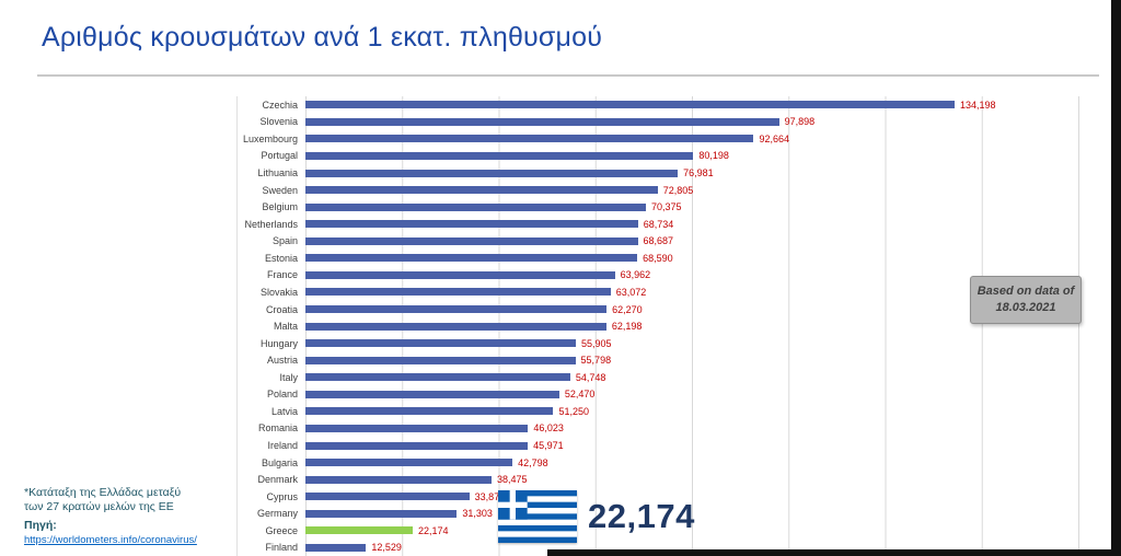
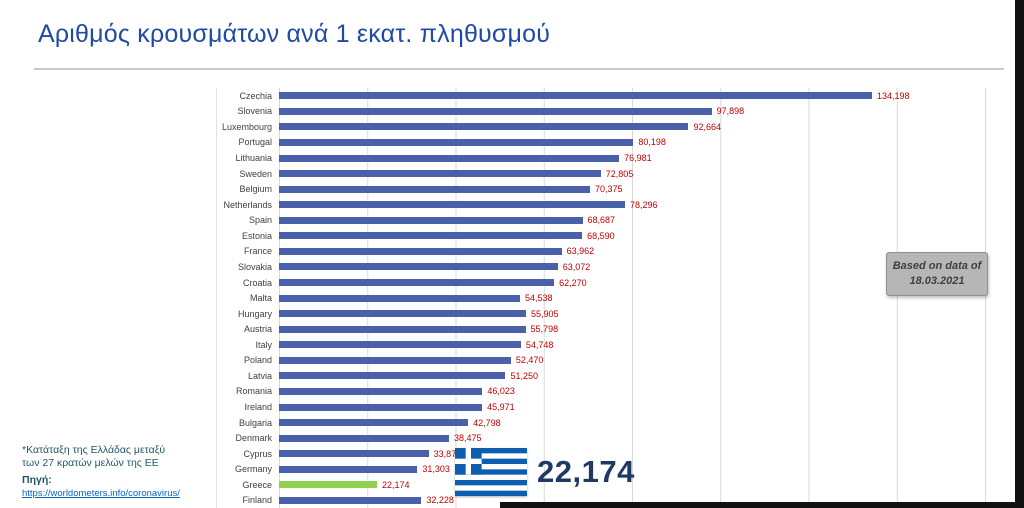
Netherlands: 68,734 -> 78,296
Malta: 62,198 -> 54,538
Finland: 12,529 -> 32,228
